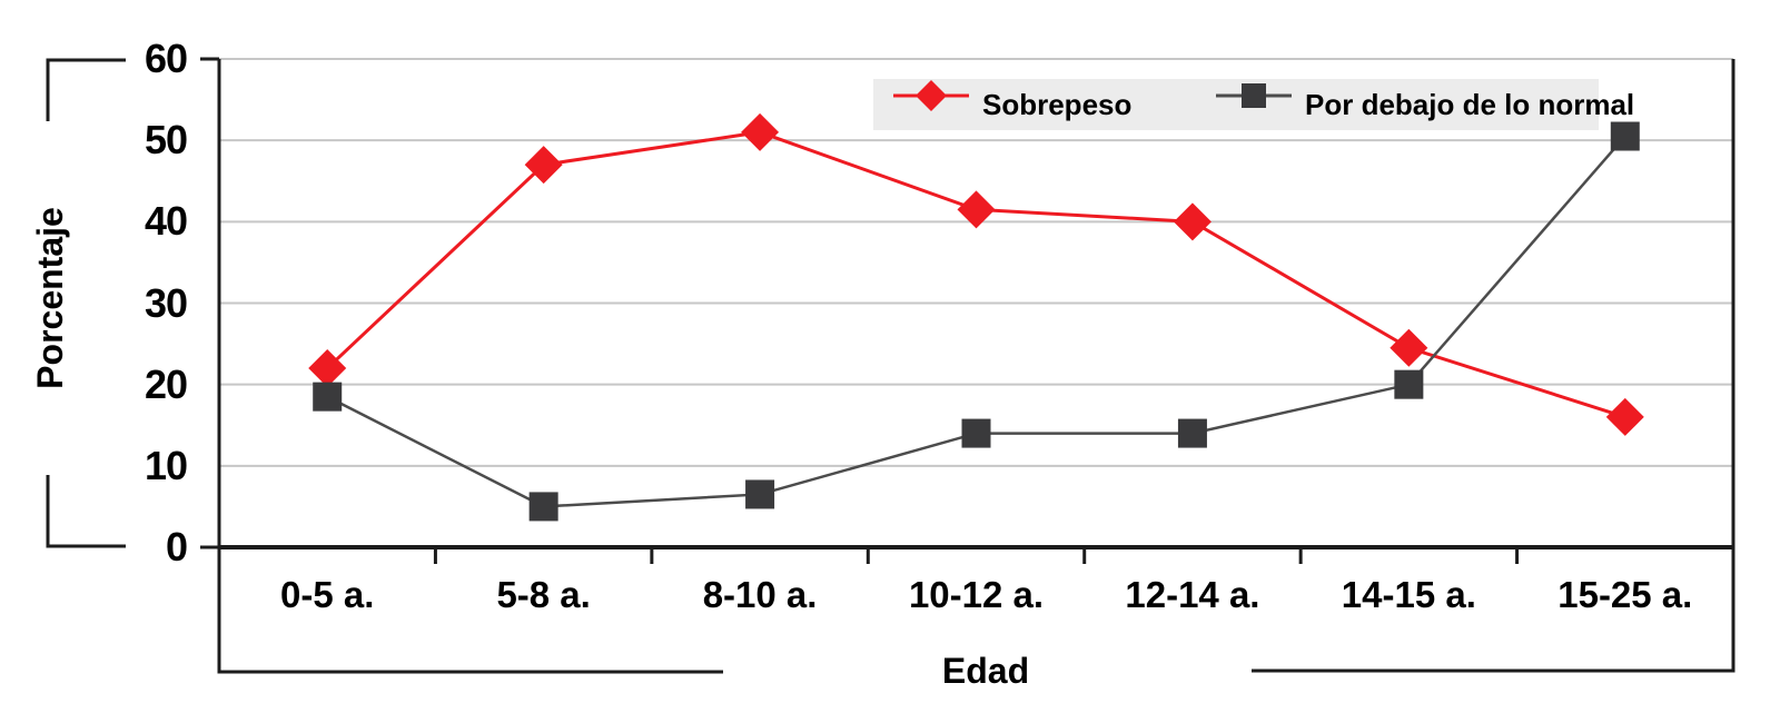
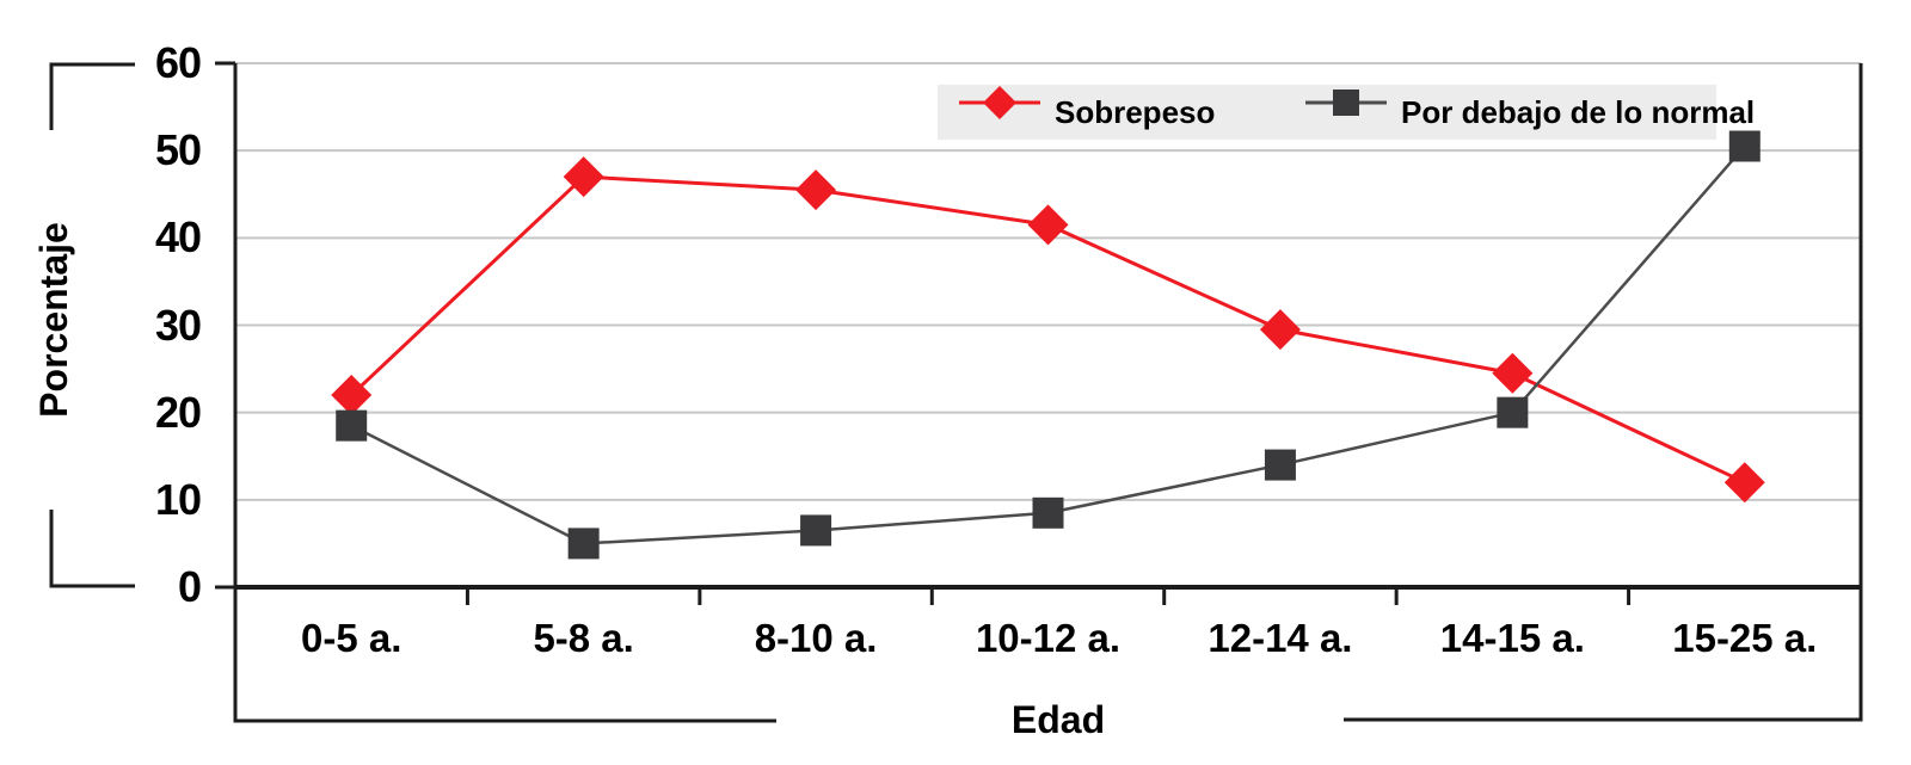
Sobrepeso/8-10 a.: 51 -> 46
Por debajo de lo normal/10-12 a.: 14 -> 8
Sobrepeso/12-14 a.: 40 -> 30
Sobrepeso/15-25 a.: 16 -> 12
